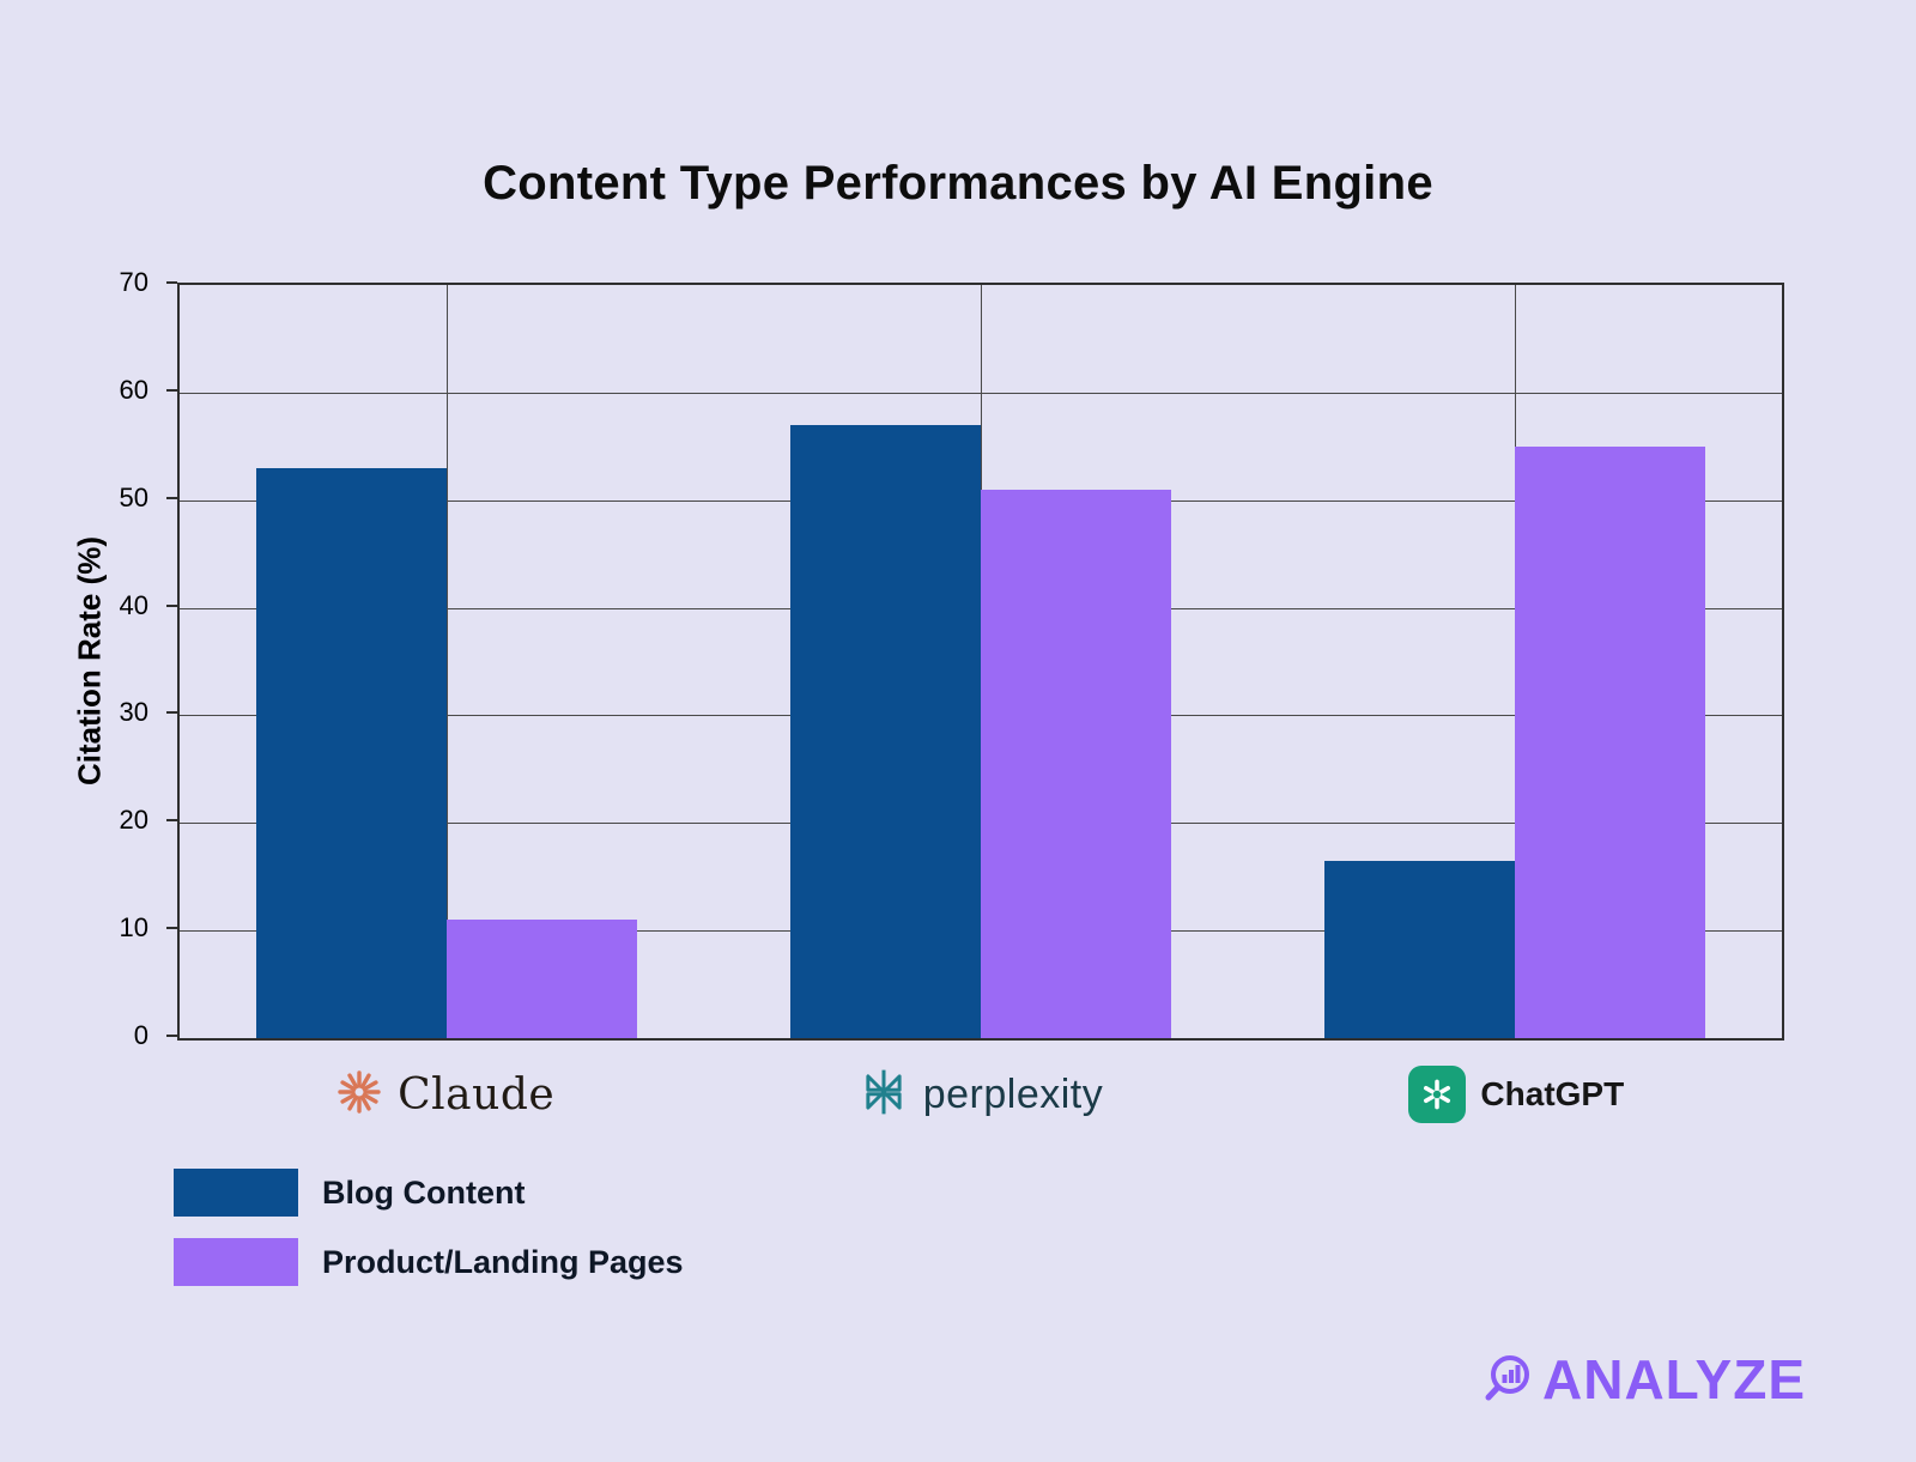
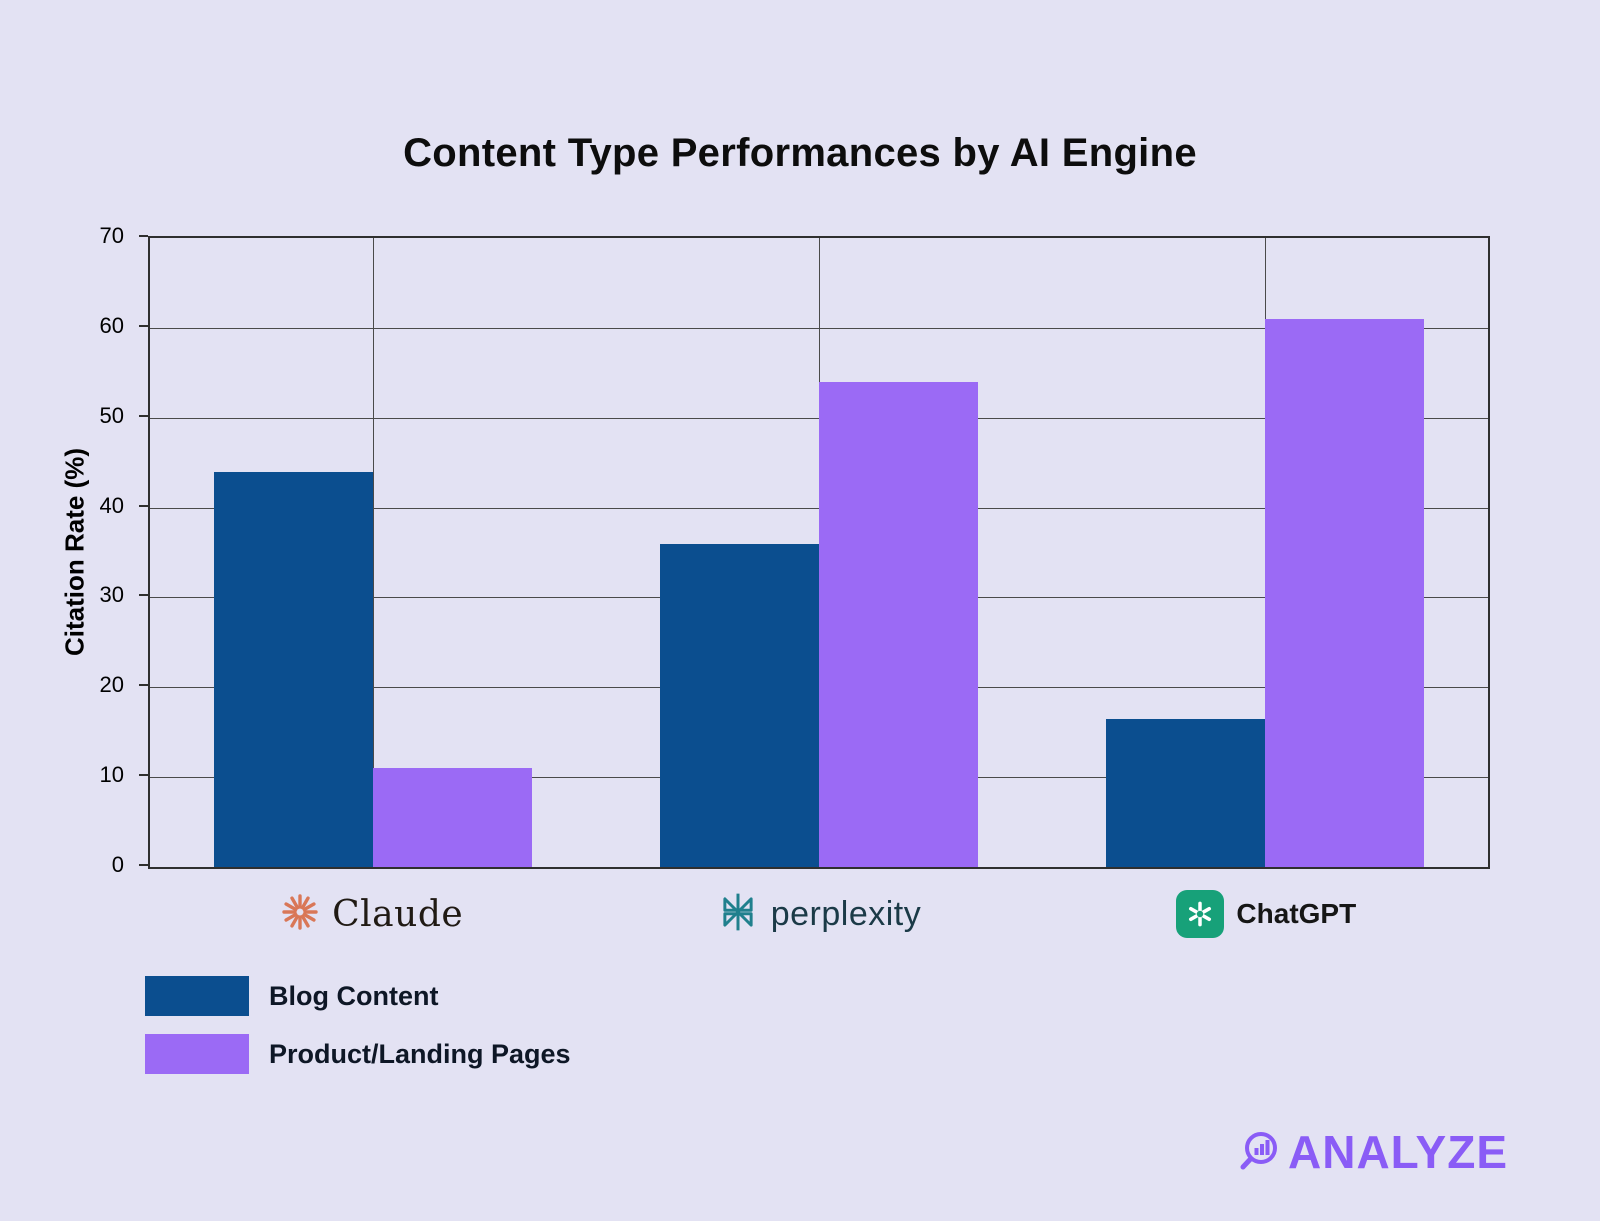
Blog Content/Claude: 53 -> 44
Blog Content/perplexity: 57 -> 36
Product/Landing Pages/perplexity: 51 -> 54
Product/Landing Pages/ChatGPT: 55 -> 61
